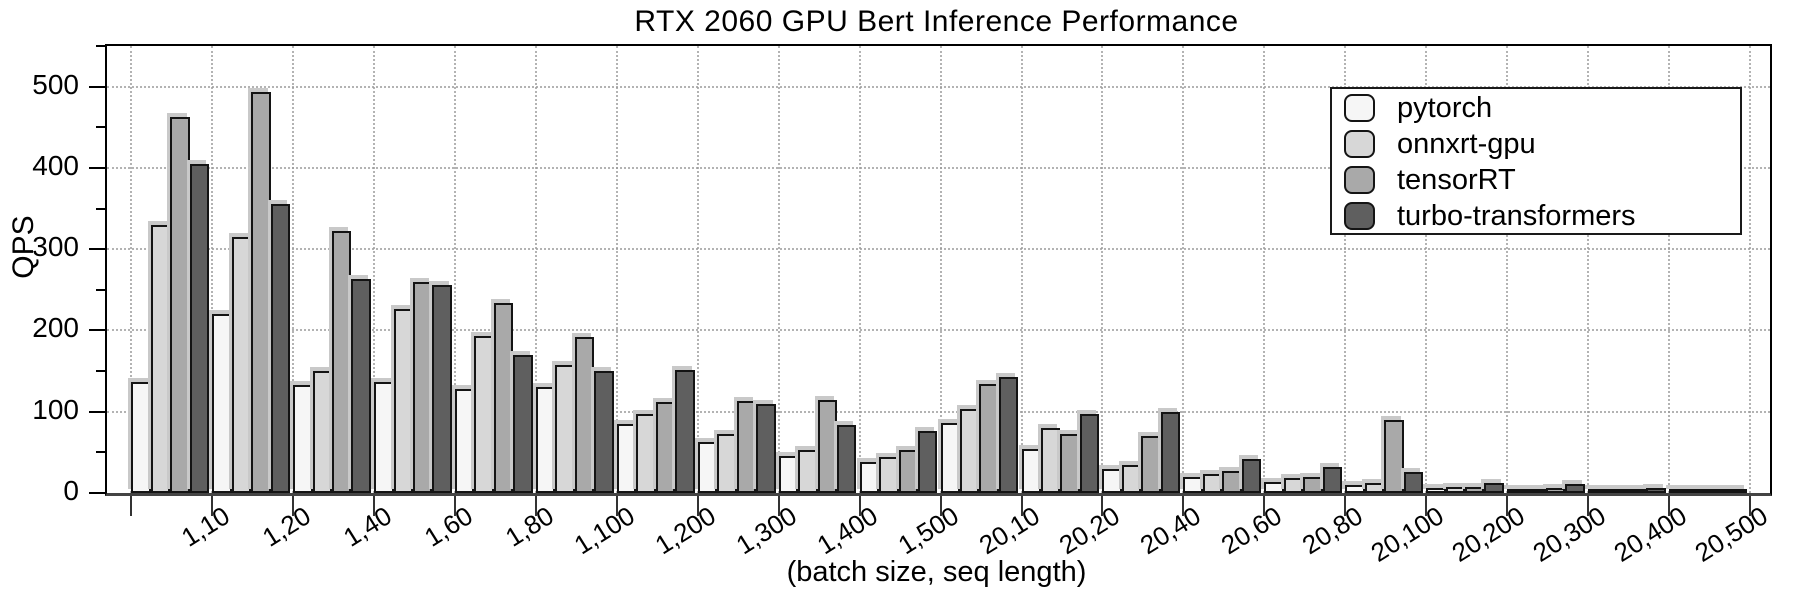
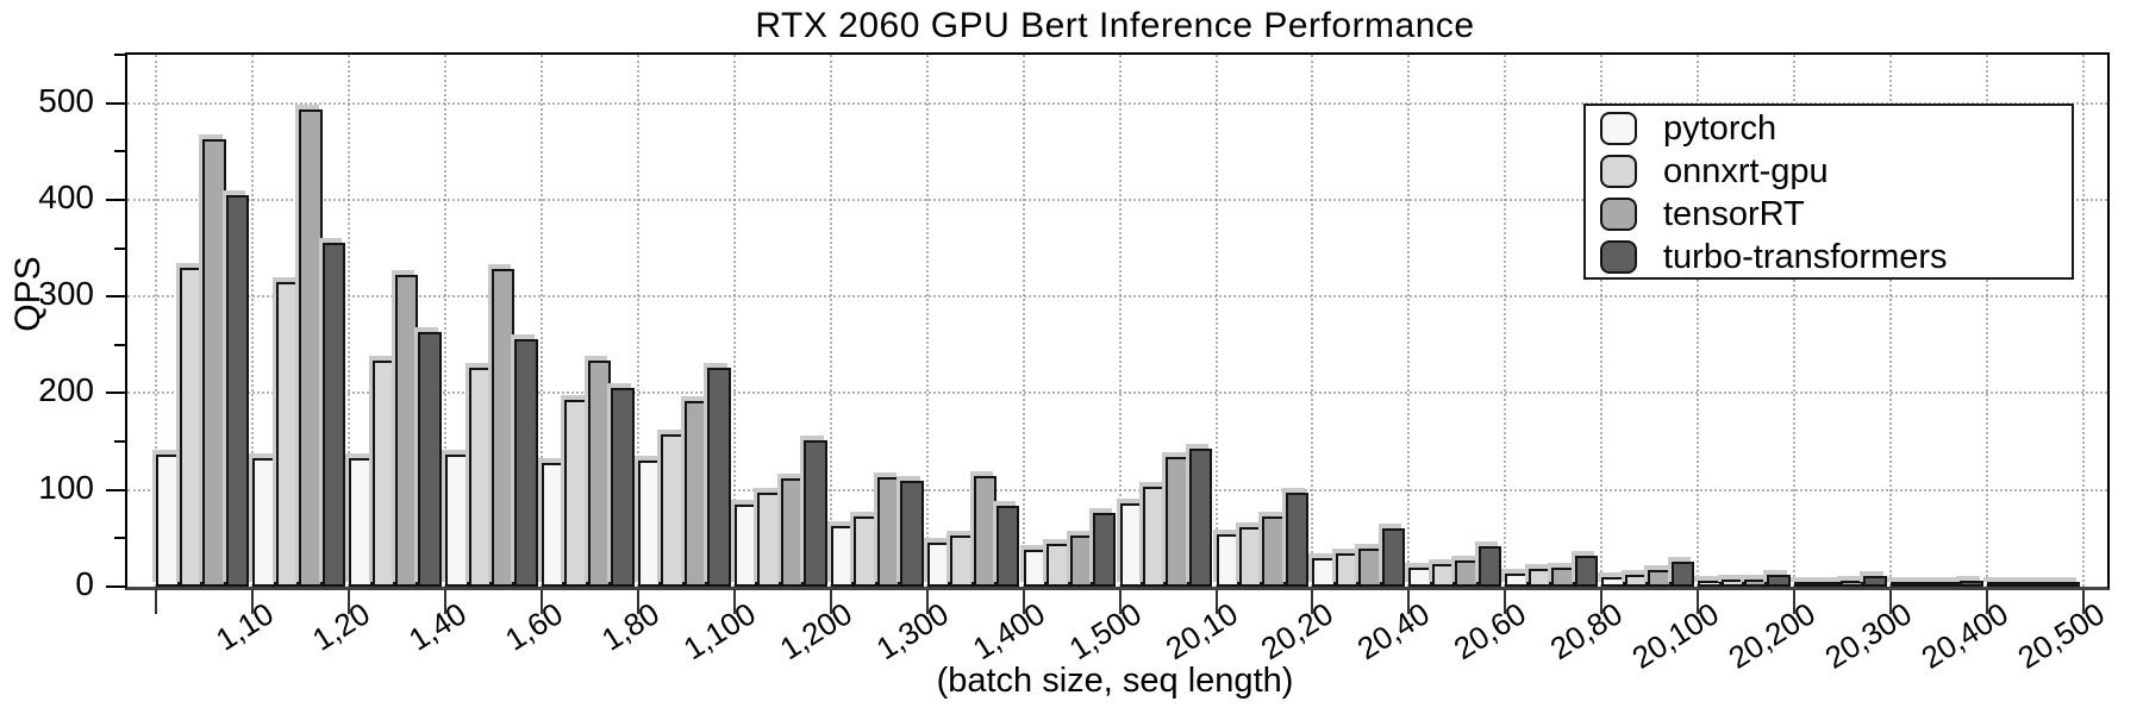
pytorch/1,20: 220 -> 130
onnxrt-gpu/1,40: 150 -> 230
tensorRT/1,60: 260 -> 330
turbo-transformers/1,80: 170 -> 210
turbo-transformers/1,100: 150 -> 230
onnxrt-gpu/20,20: 80 -> 60
tensorRT/20,40: 70 -> 40
turbo-transformers/20,40: 100 -> 60
tensorRT/20,100: 90 -> 20
